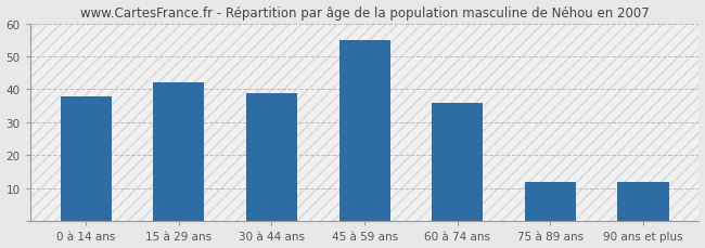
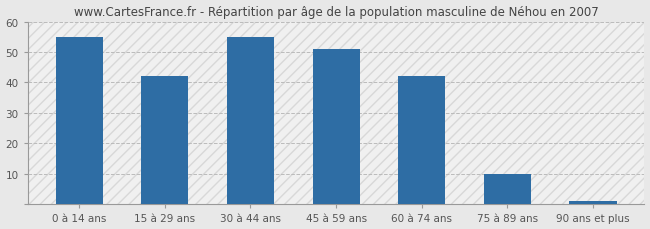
0 à 14 ans: 38 -> 55
30 à 44 ans: 39 -> 55
45 à 59 ans: 55 -> 51
60 à 74 ans: 36 -> 42
75 à 89 ans: 12 -> 10
90 ans et plus: 12 -> 1
